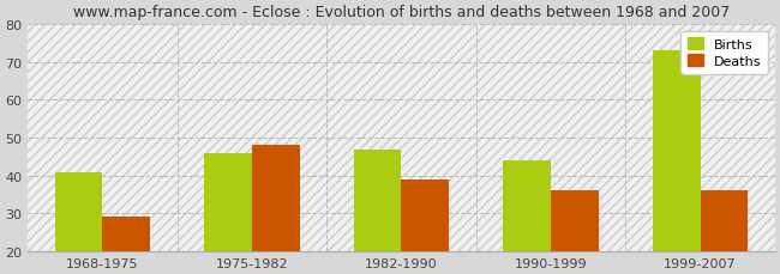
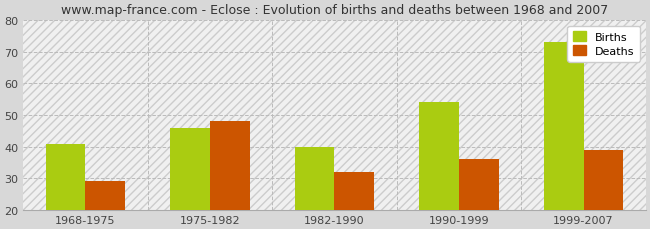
Births/1982-1990: 47 -> 40
Deaths/1982-1990: 39 -> 32
Births/1990-1999: 44 -> 54
Deaths/1999-2007: 36 -> 39
